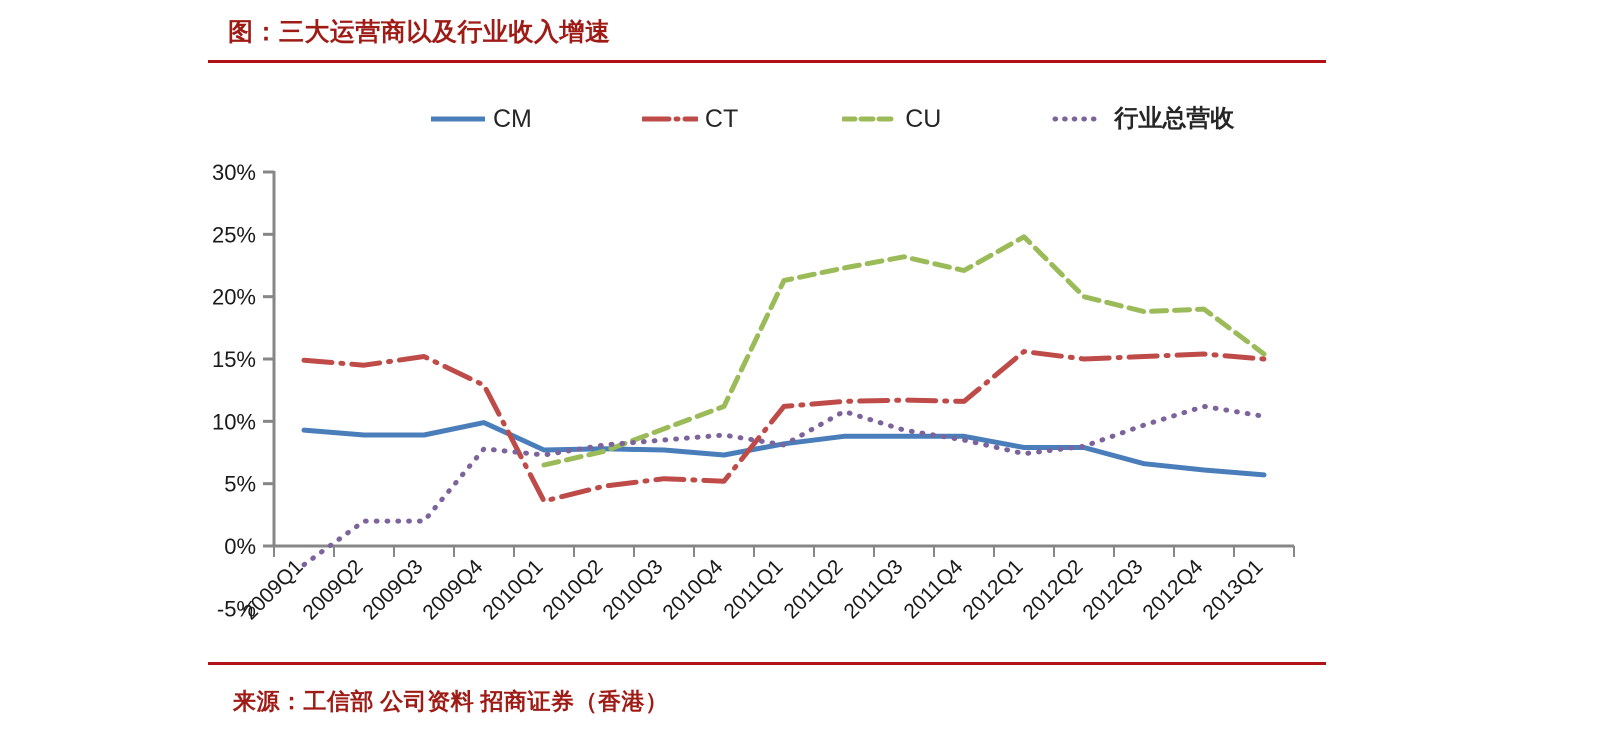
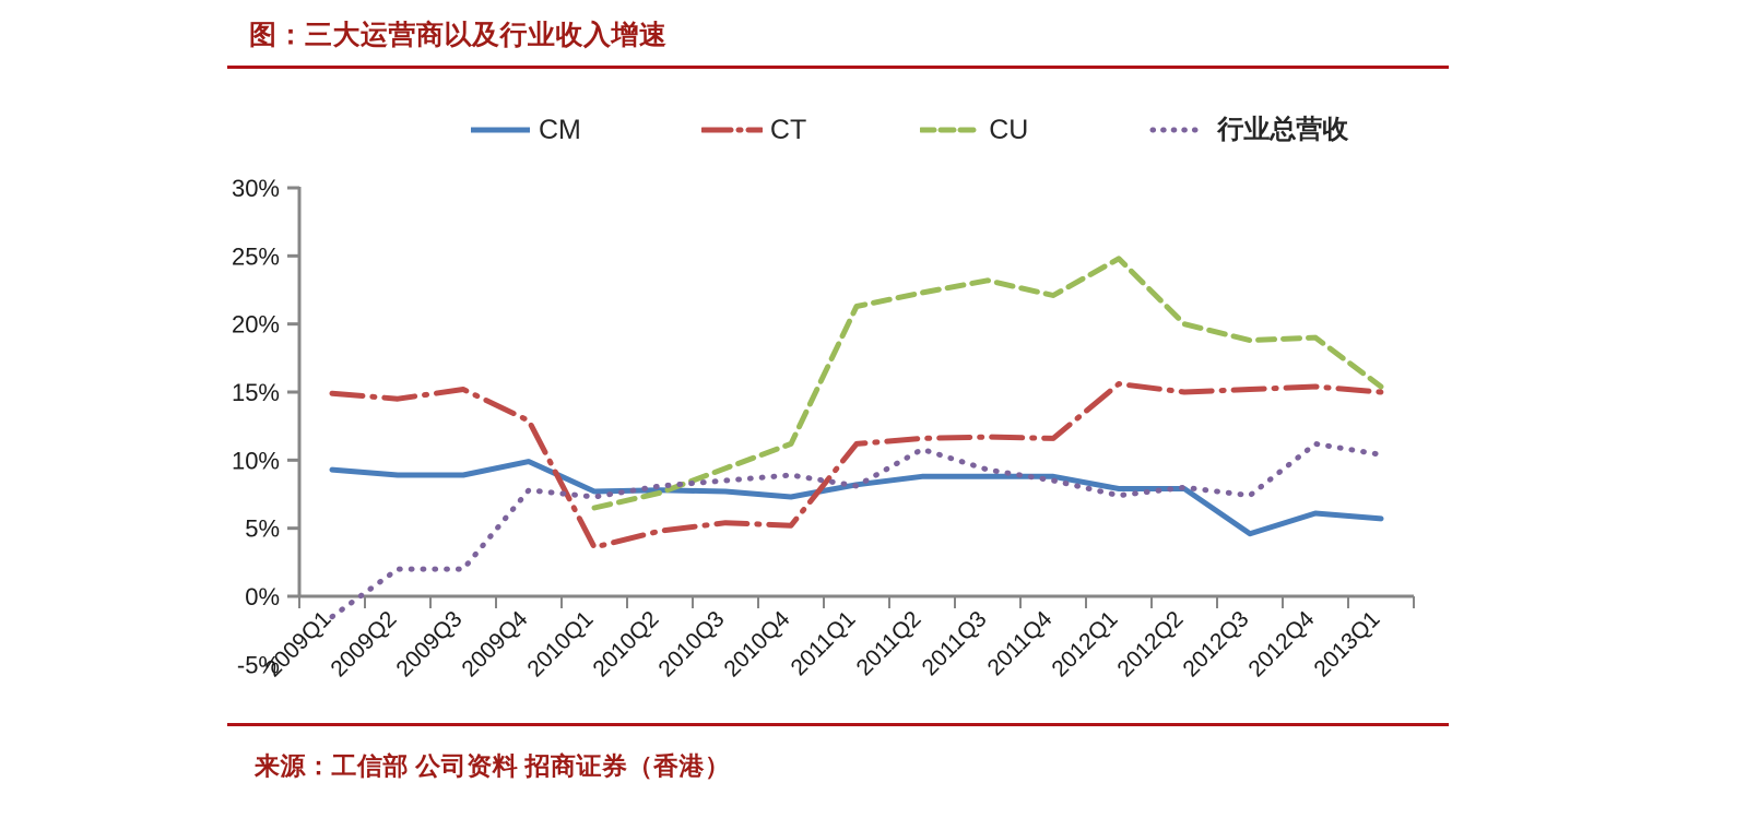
CM/2012Q3: 6.6% -> 4.6%
行业总营收/2012Q3: 9.7% -> 7.4%
